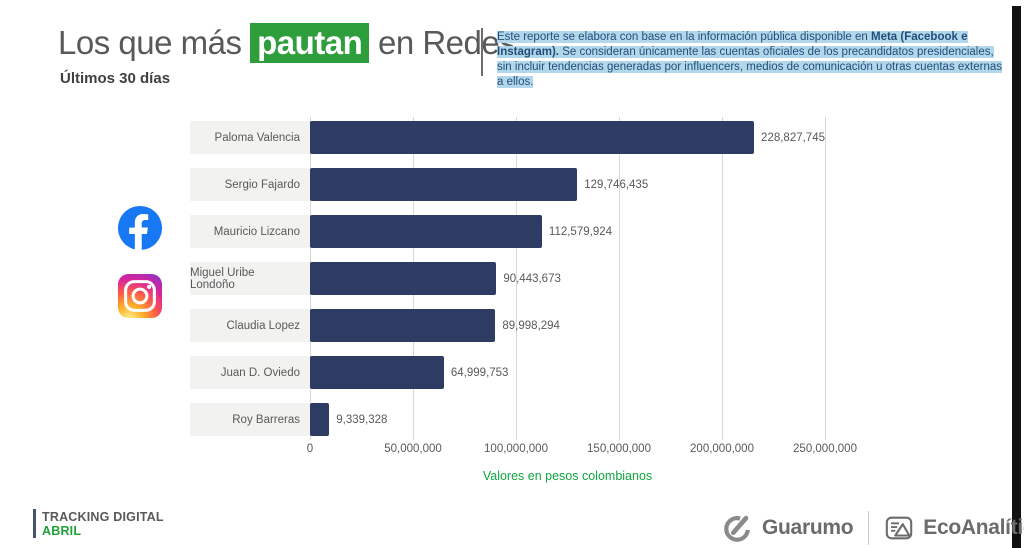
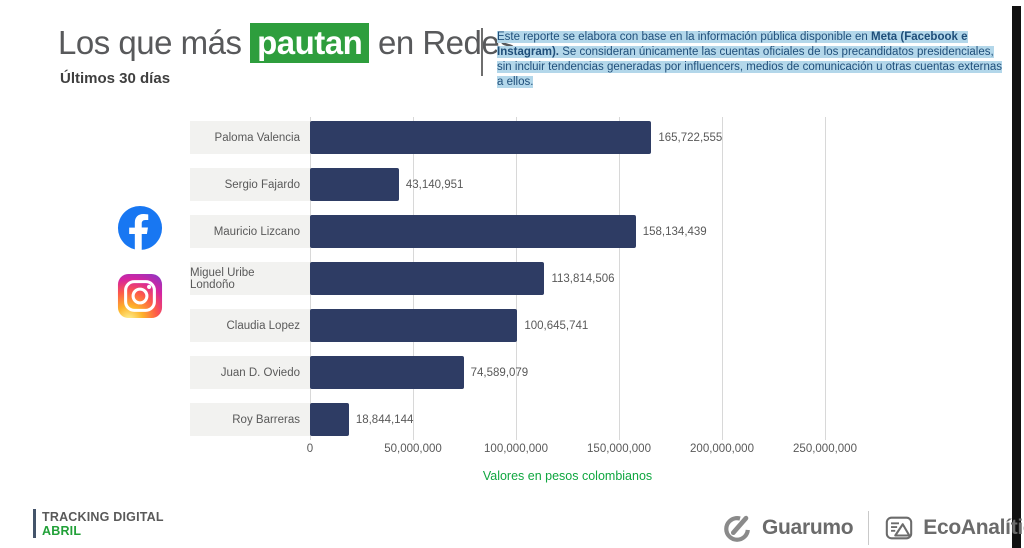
Paloma Valencia: 228,827,745 -> 165,722,555
Sergio Fajardo: 129,746,435 -> 43,140,951
Mauricio Lizcano: 112,579,924 -> 158,134,439
Miguel Uribe Londoño: 90,443,673 -> 113,814,506
Claudia Lopez: 89,998,294 -> 100,645,741
Juan D. Oviedo: 64,999,753 -> 74,589,079
Roy Barreras: 9,339,328 -> 18,844,144
